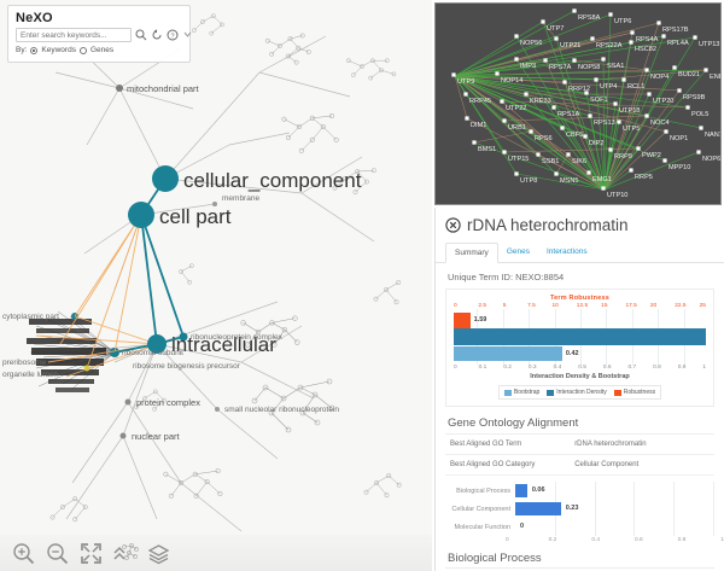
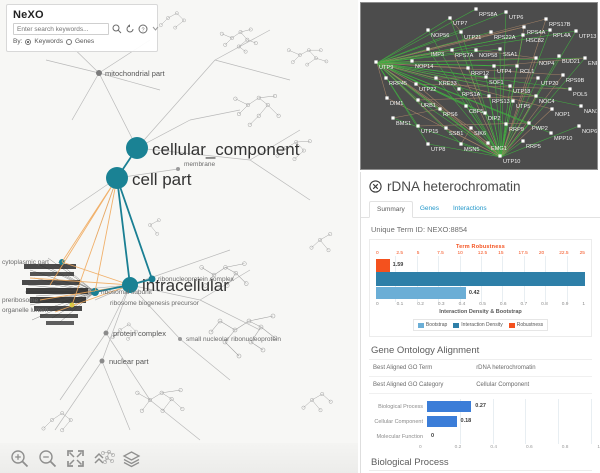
Gene Ontology Alignment/Biological Process: 0.06 -> 0.27
Gene Ontology Alignment/Cellular Component: 0.23 -> 0.18
